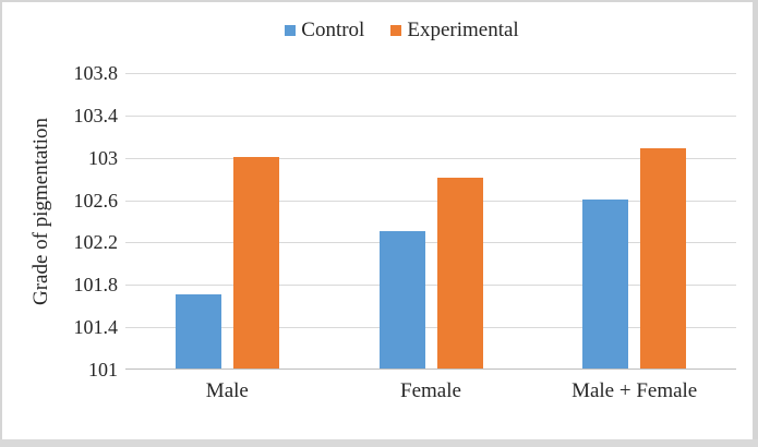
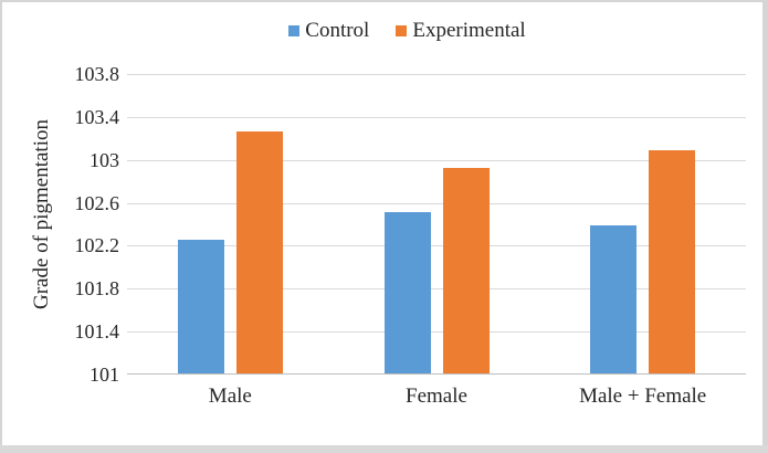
Control/Male: 101.7 -> 102.2
Experimental/Male: 103.0 -> 103.2
Control/Female: 102.3 -> 102.5
Experimental/Female: 102.8 -> 102.9
Control/Male + Female: 102.6 -> 102.4
